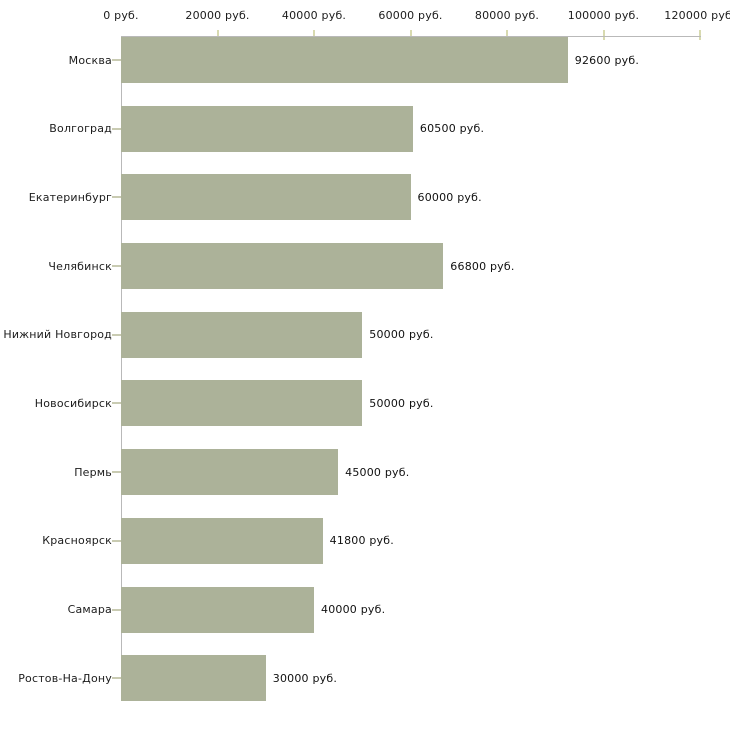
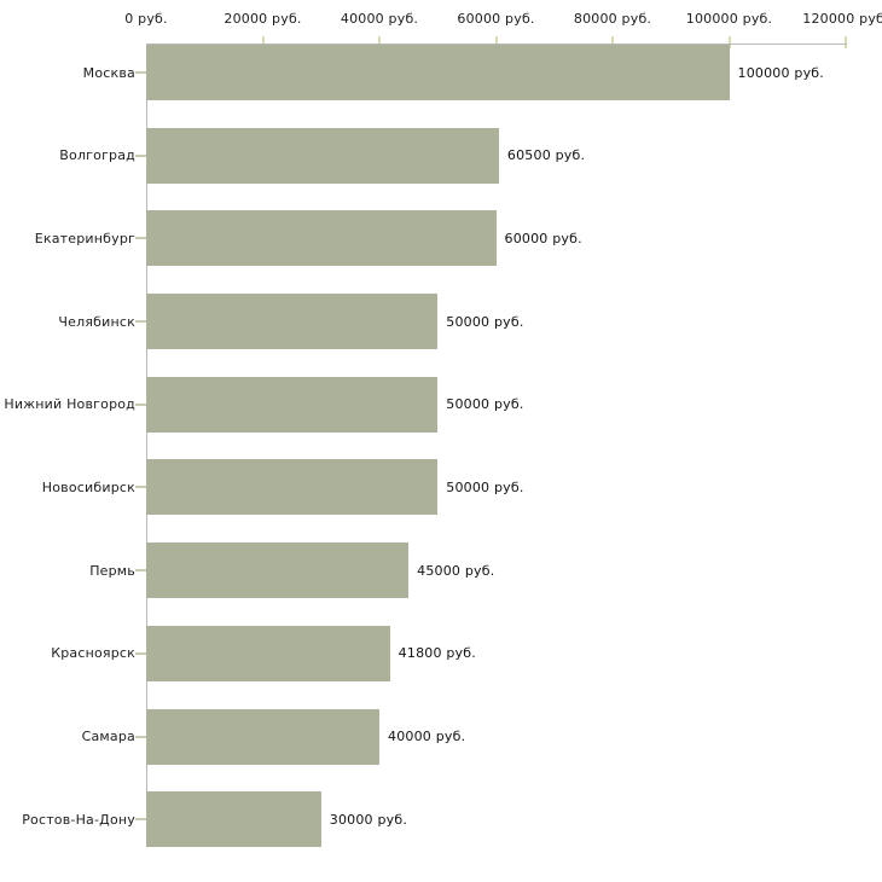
Москва: 92600 -> 100000
Челябинск: 66800 -> 50000
